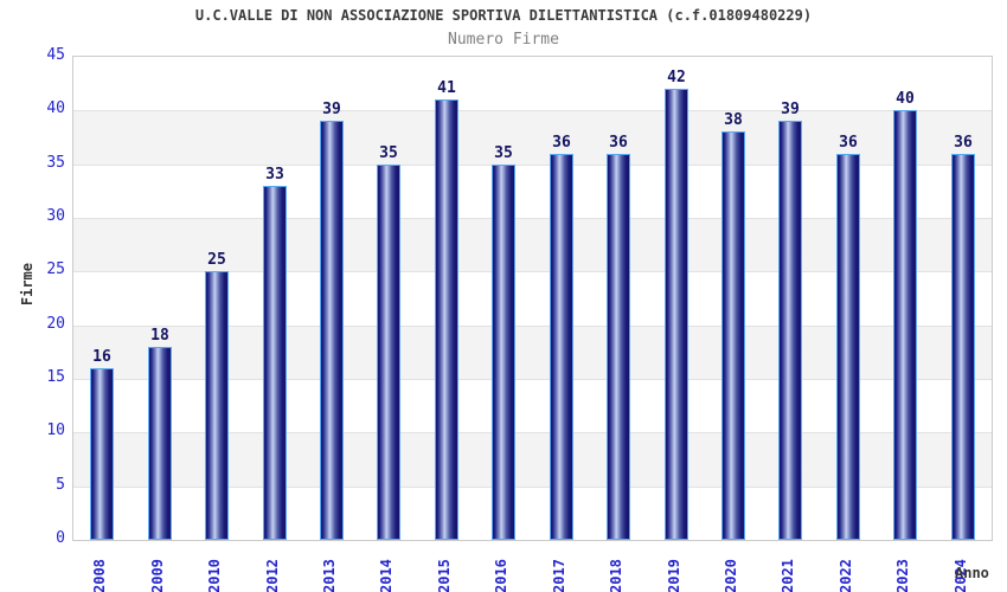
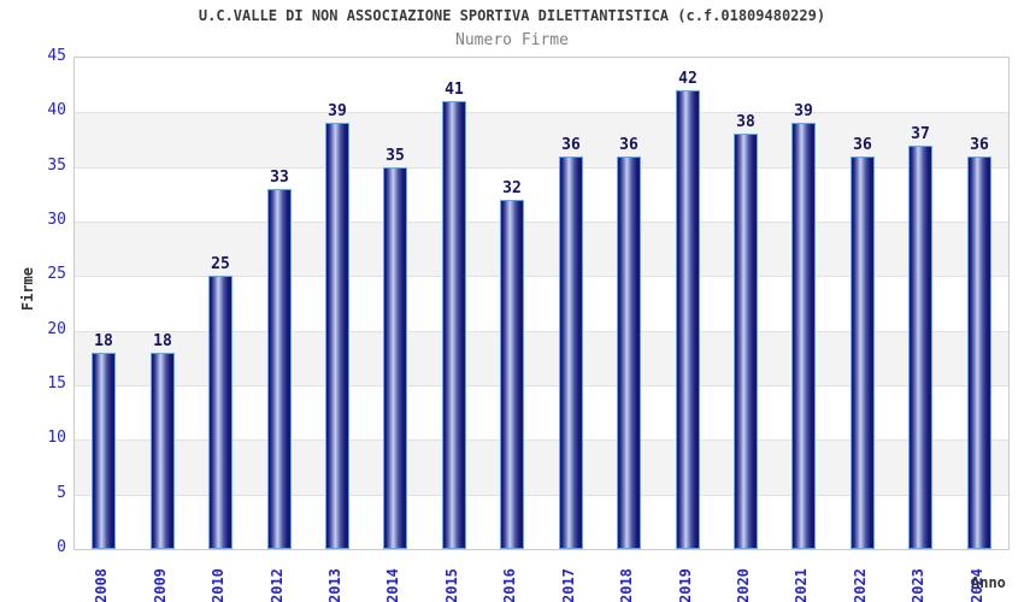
2008: 16 -> 18
2016: 35 -> 32
2023: 40 -> 37
